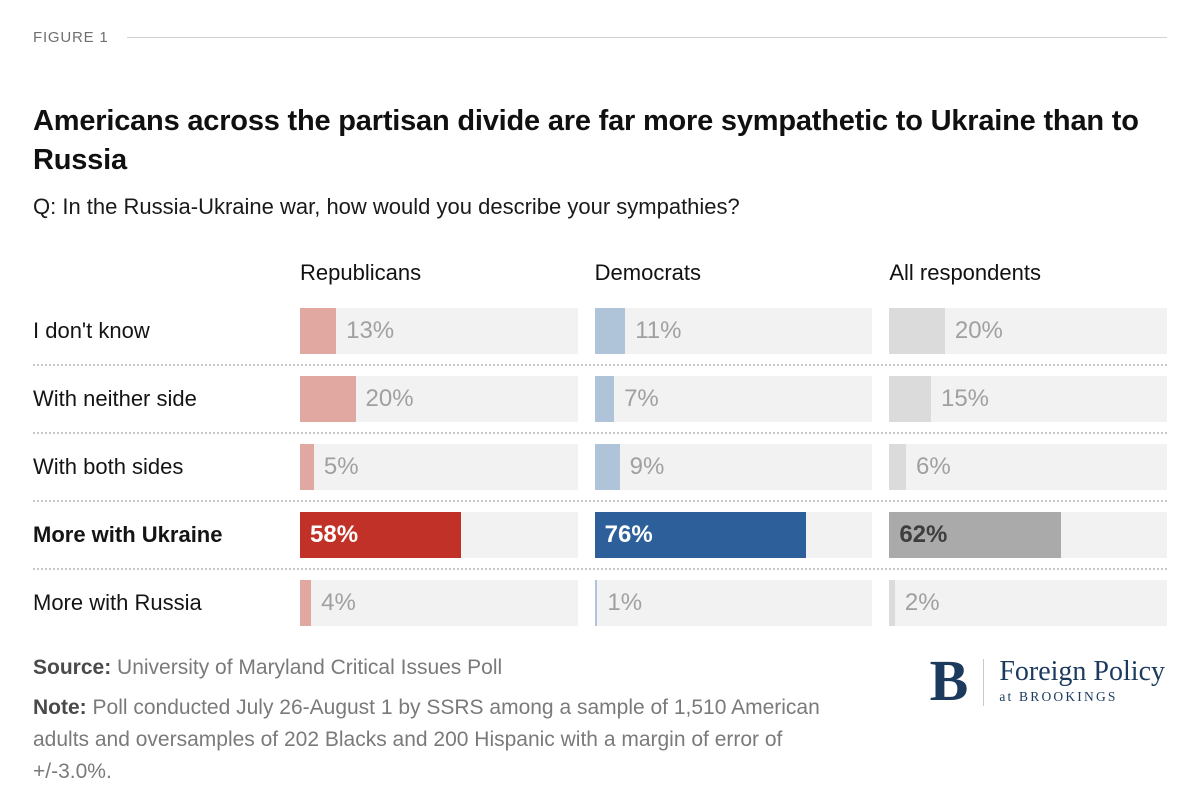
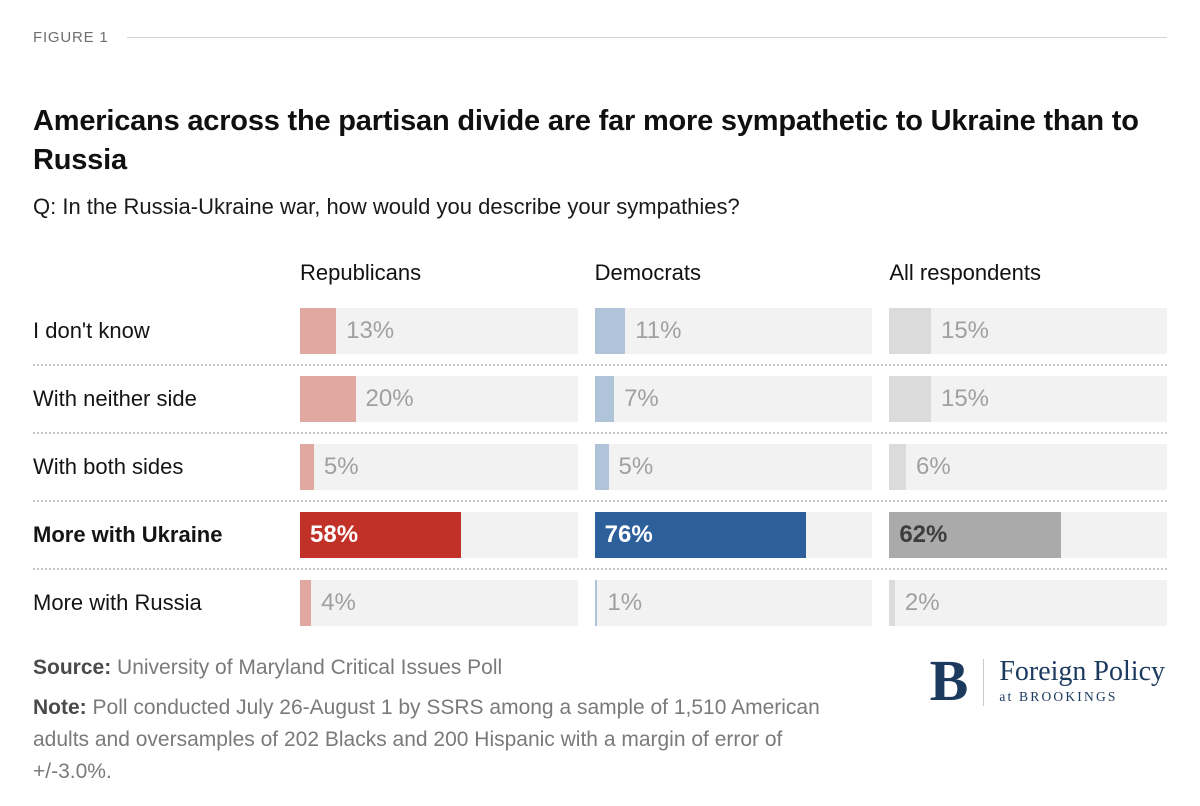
All respondents/I don't know: 20% -> 15%
Democrats/With both sides: 9% -> 5%
